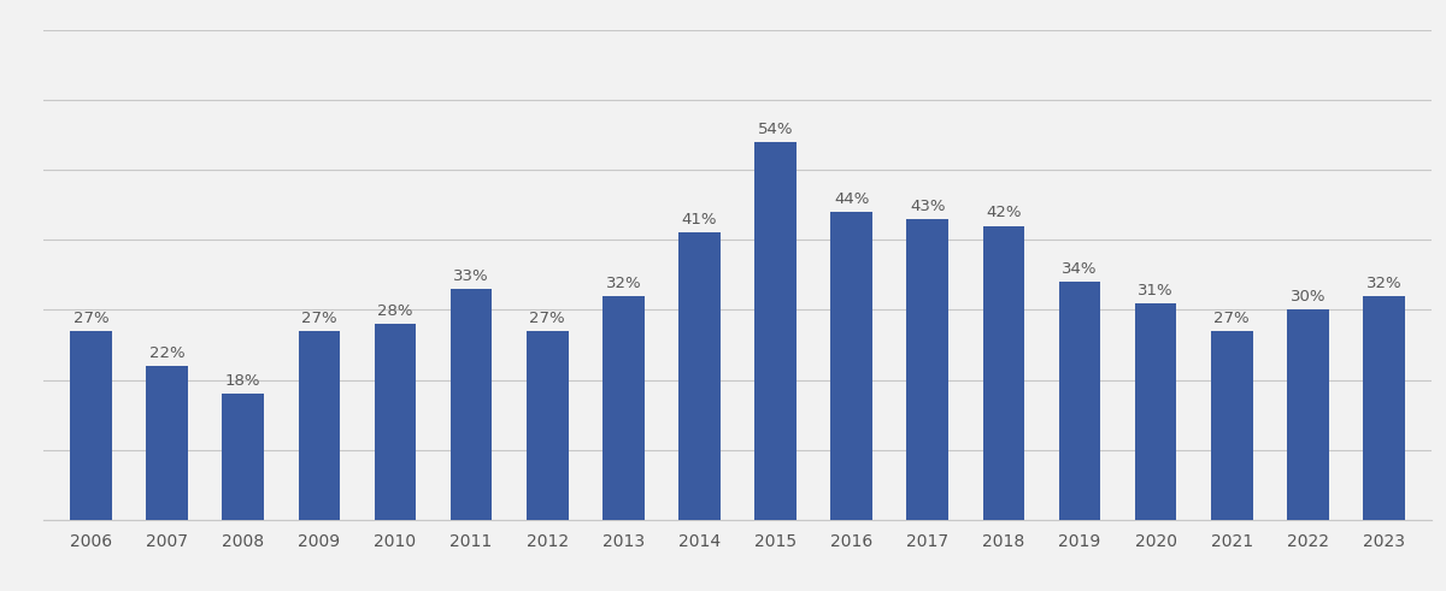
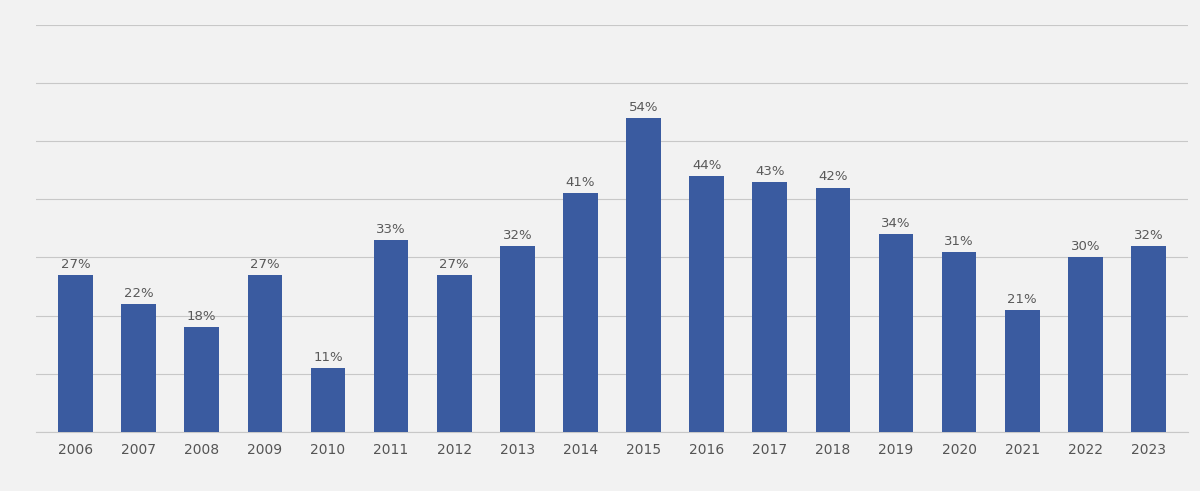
2010: 28% -> 11%
2021: 27% -> 21%
